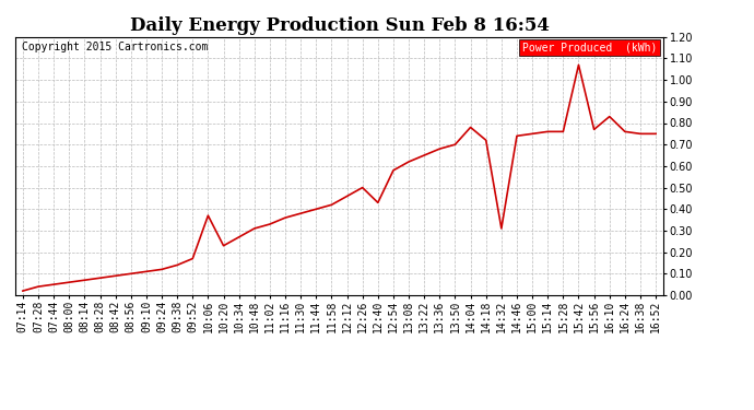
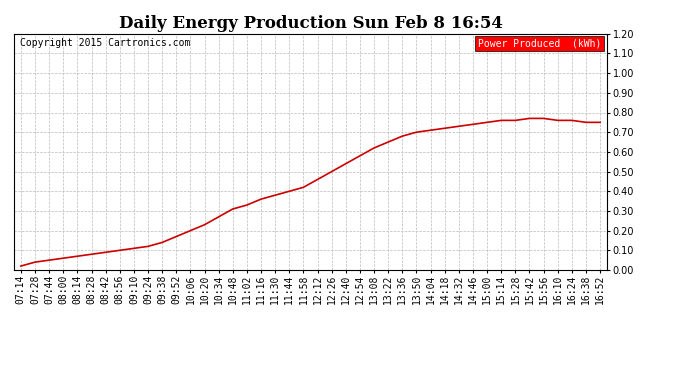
10:06: 0.37 -> 0.20
12:40: 0.43 -> 0.54
14:04: 0.78 -> 0.71
14:32: 0.31 -> 0.73
15:42: 1.07 -> 0.77
16:10: 0.83 -> 0.76
